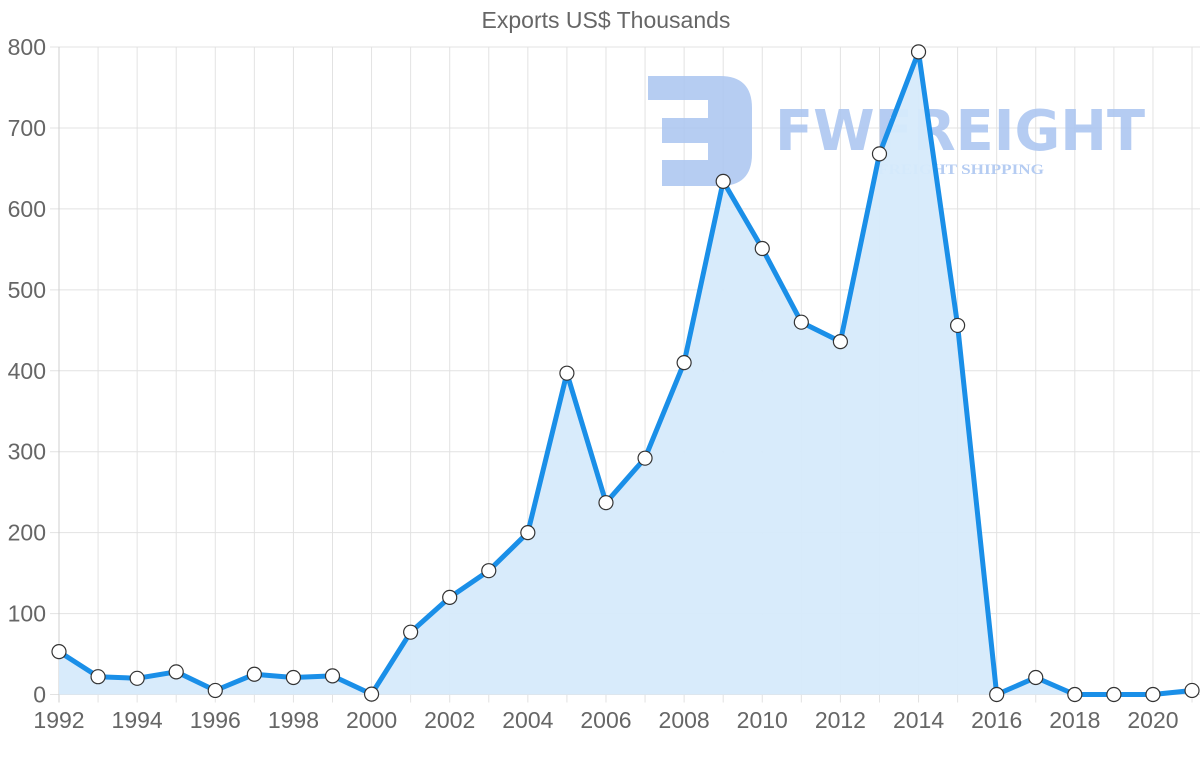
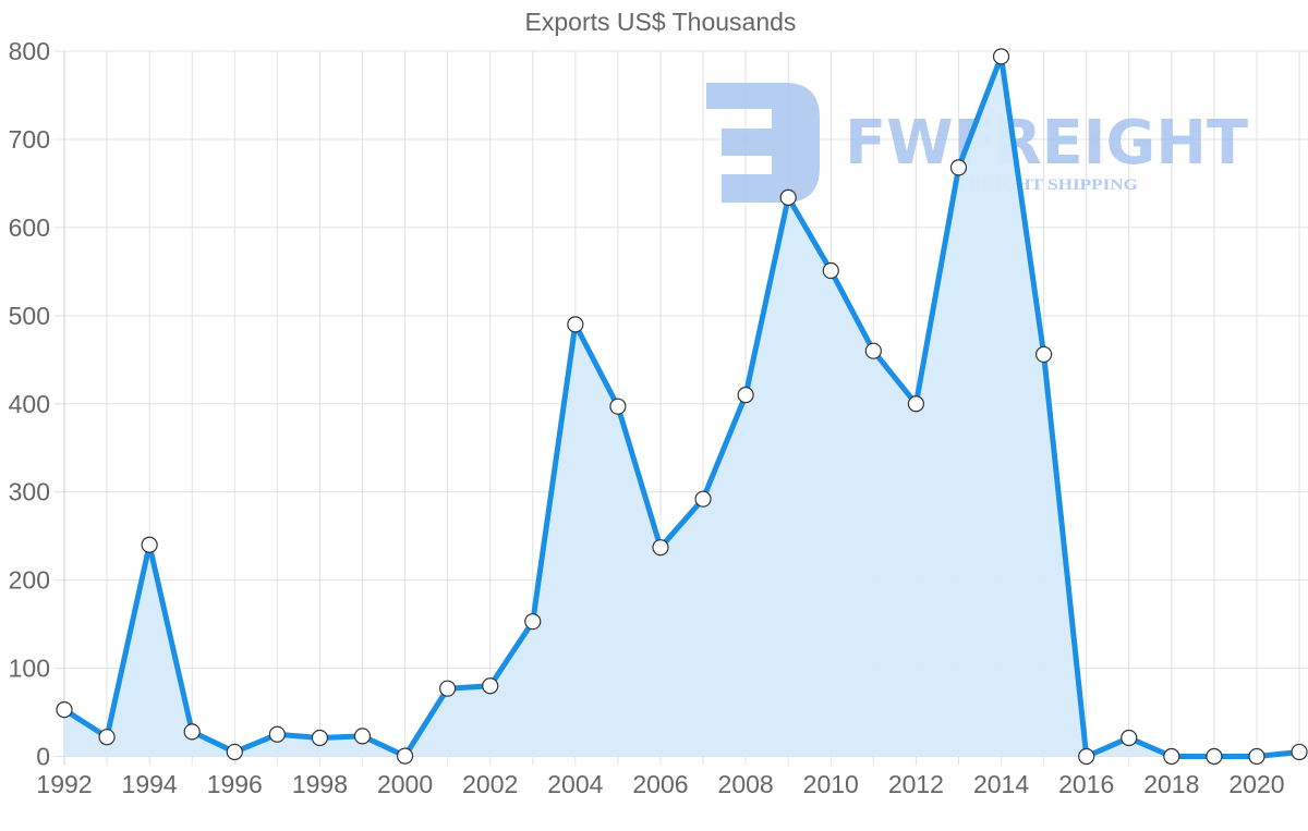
1994: 20 -> 240
2002: 120 -> 80
2004: 200 -> 490
2012: 440 -> 400
